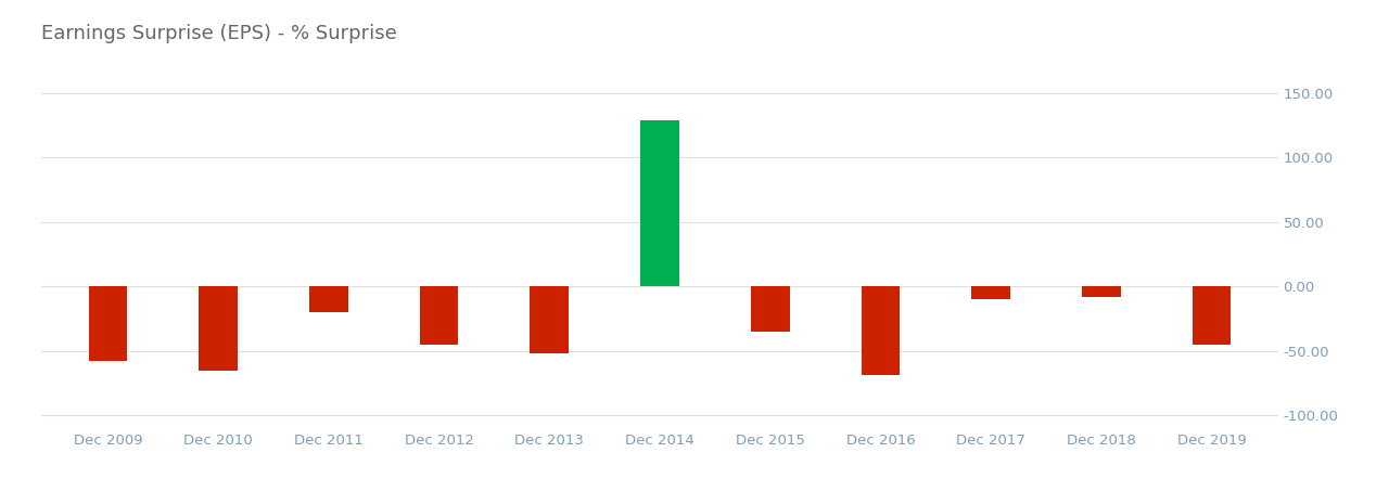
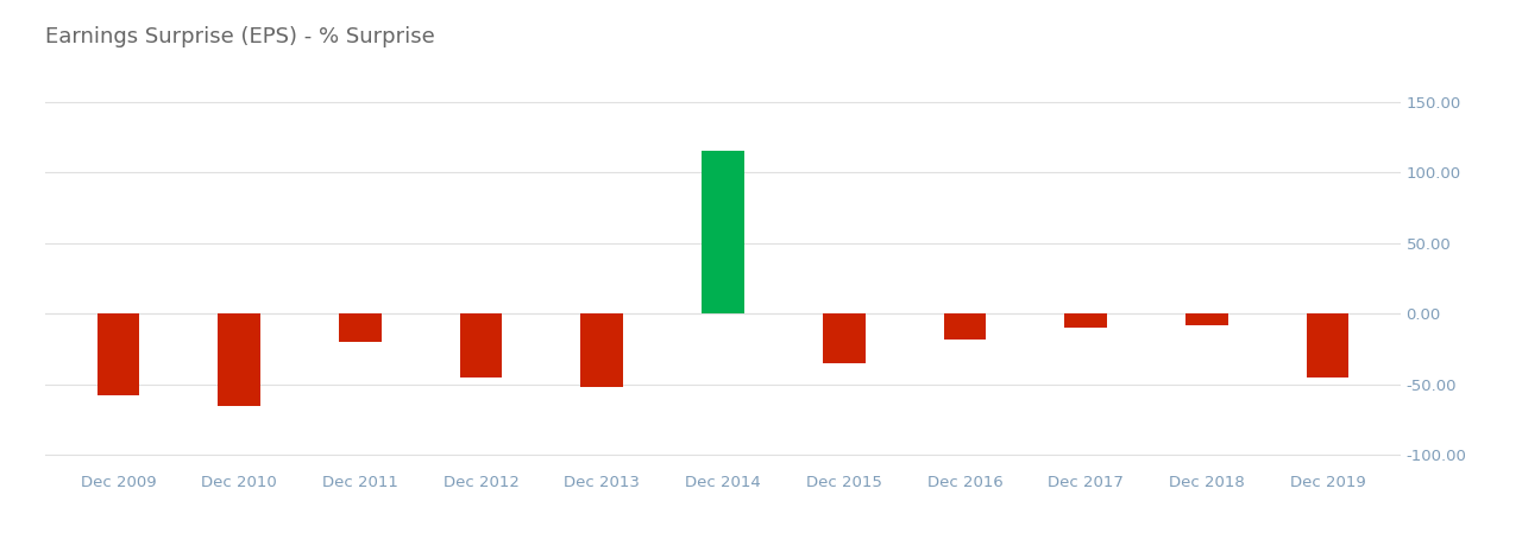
Dec 2014: 129 -> 115
Dec 2016: -69 -> -18
